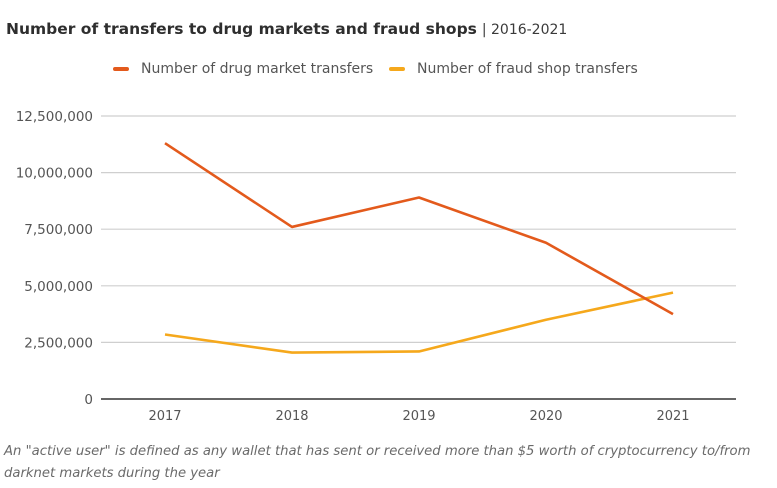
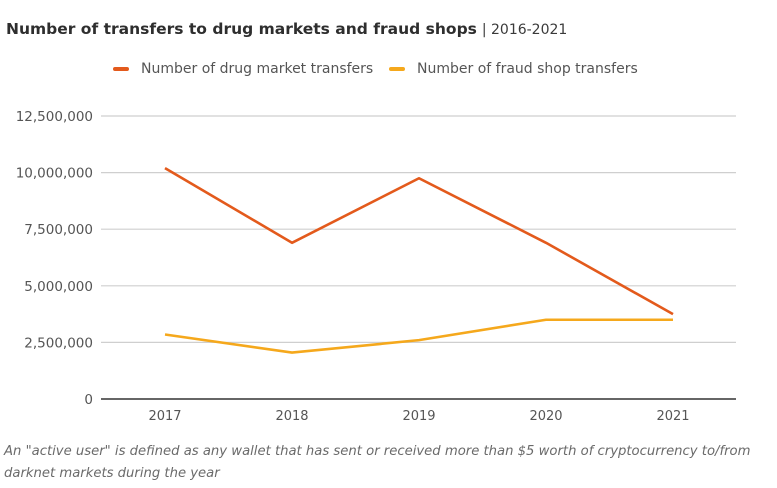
Number of drug market transfers/2017: 11300000 -> 10200000
Number of drug market transfers/2018: 7600000 -> 6900000
Number of drug market transfers/2019: 8900000 -> 9800000
Number of fraud shop transfers/2019: 2100000 -> 2600000
Number of fraud shop transfers/2021: 4700000 -> 3500000
